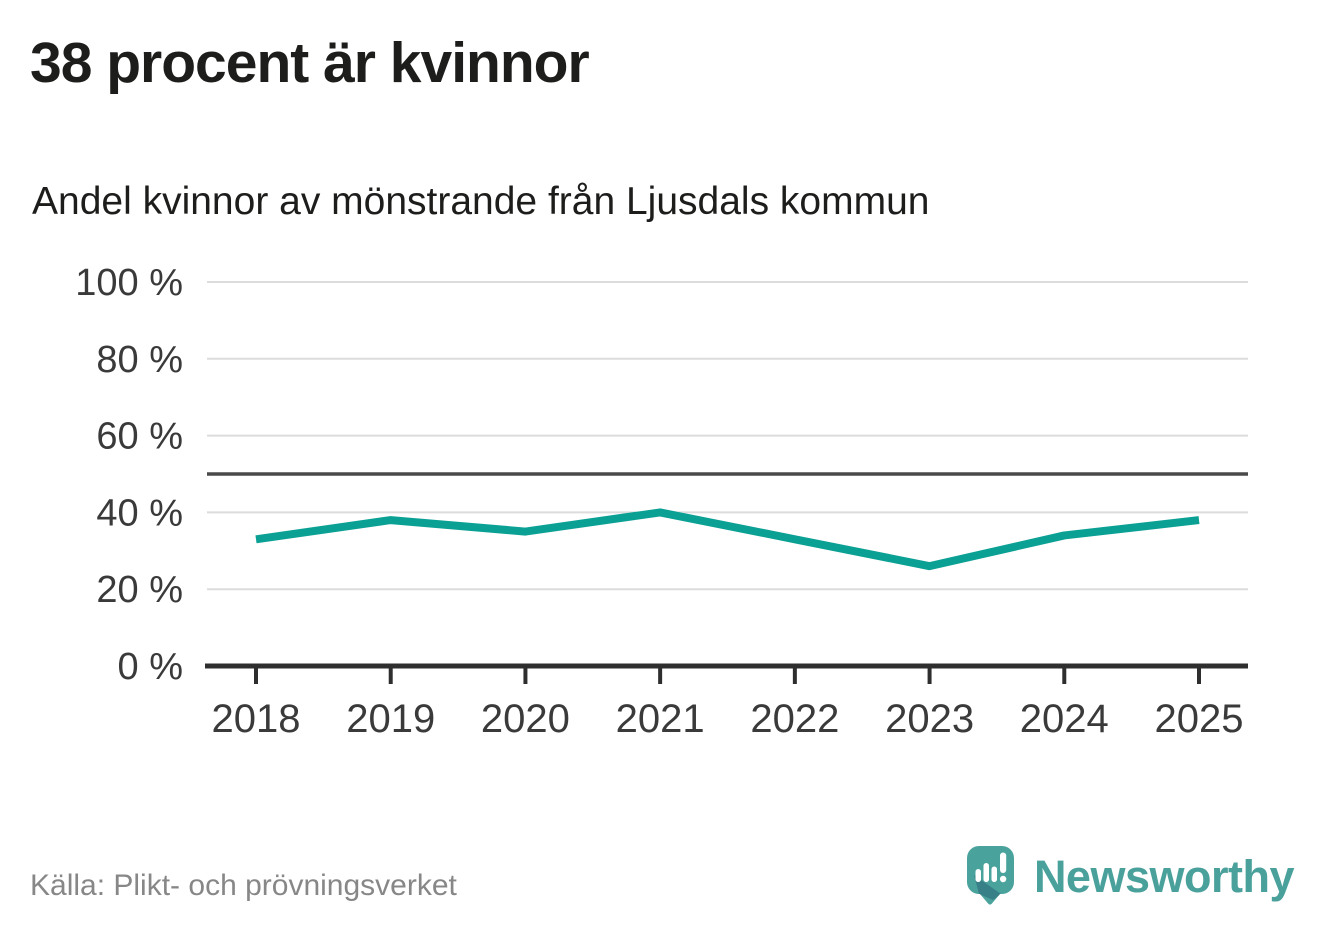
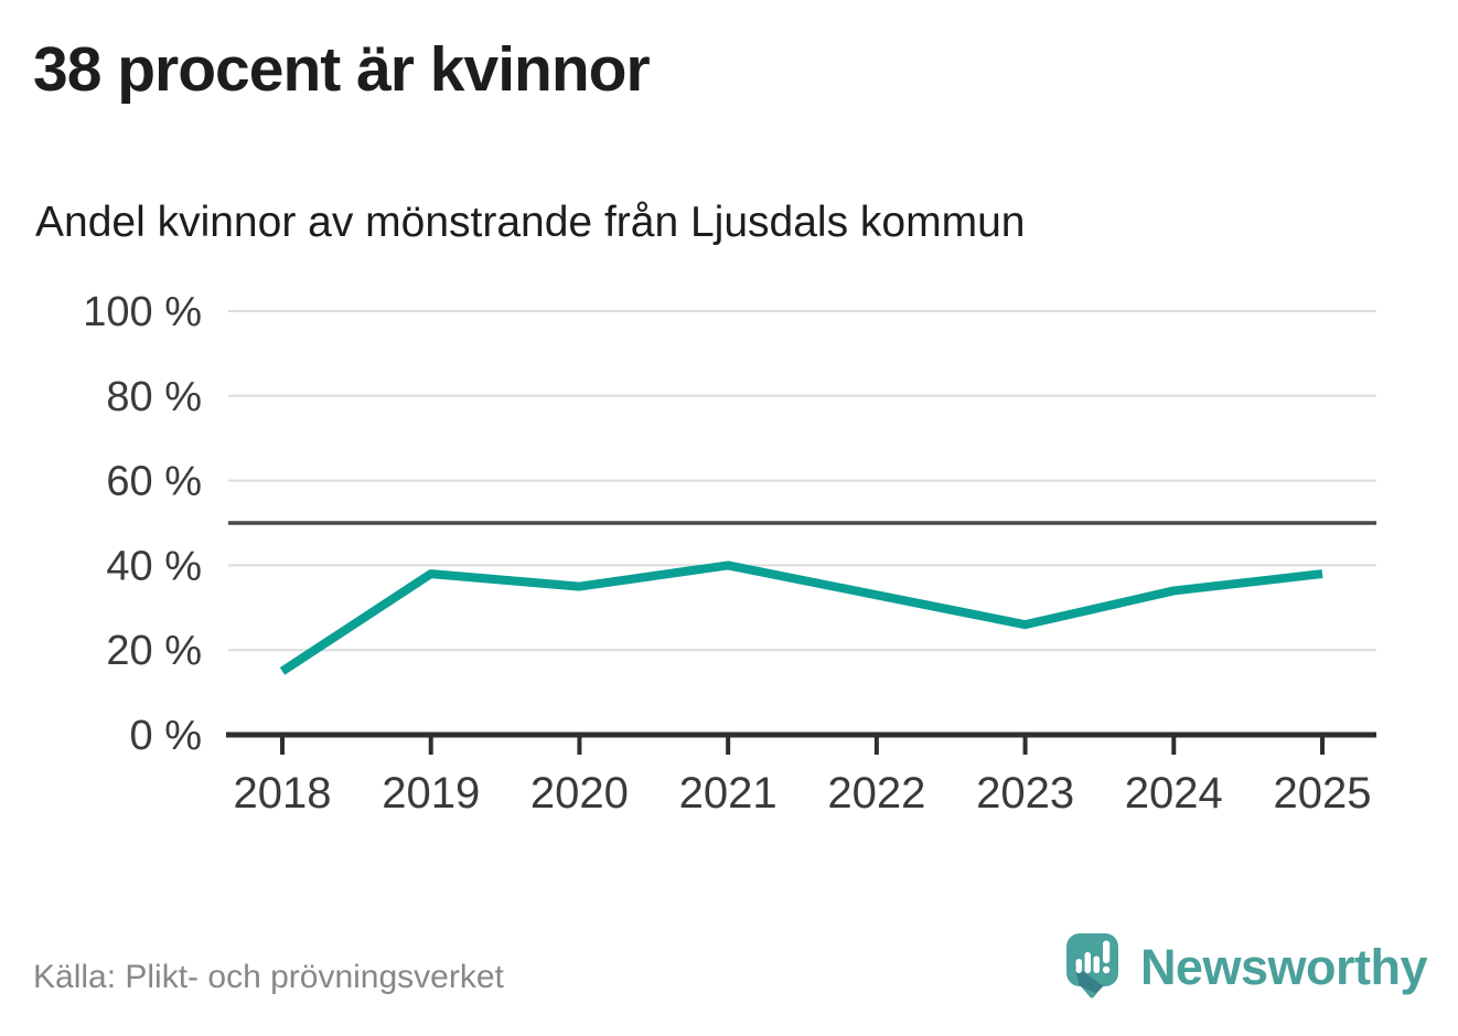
2018: 33% -> 15%
